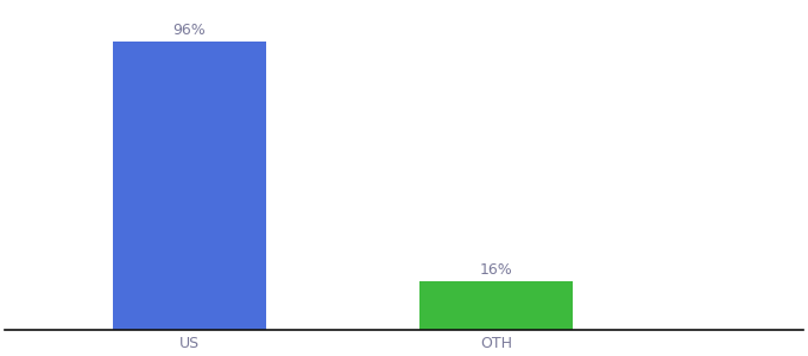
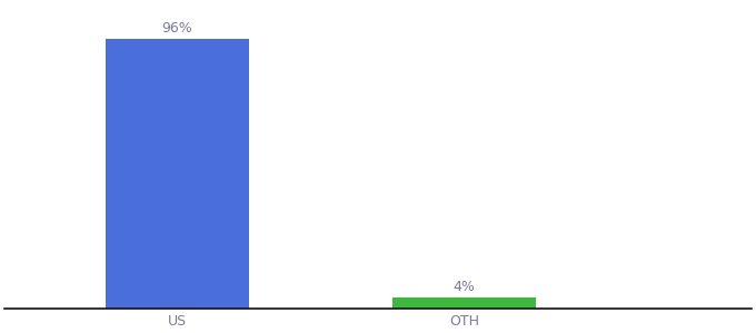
OTH: 16% -> 4%
